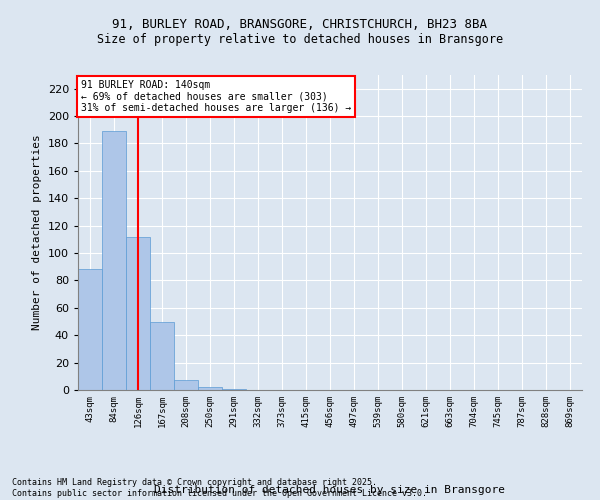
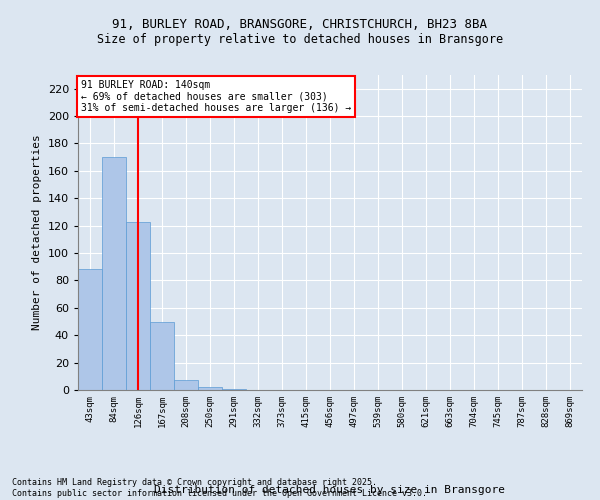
84sqm: 189 -> 170
126sqm: 112 -> 123
